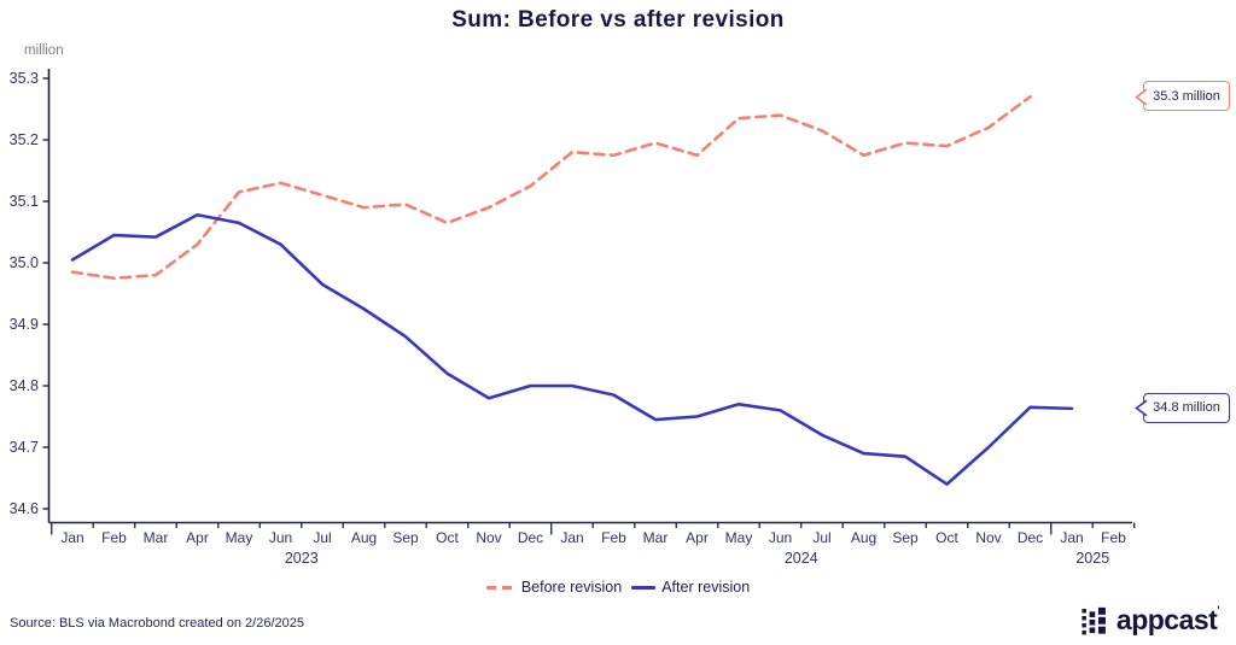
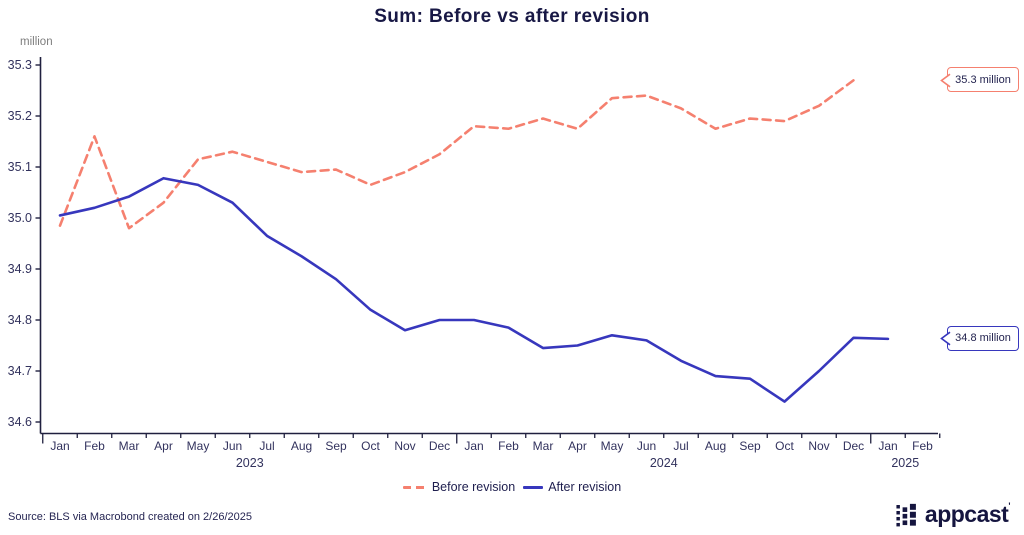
Before revision/Feb 2023: 34.98 -> 35.16
After revision/Feb 2023: 35.05 -> 35.02
